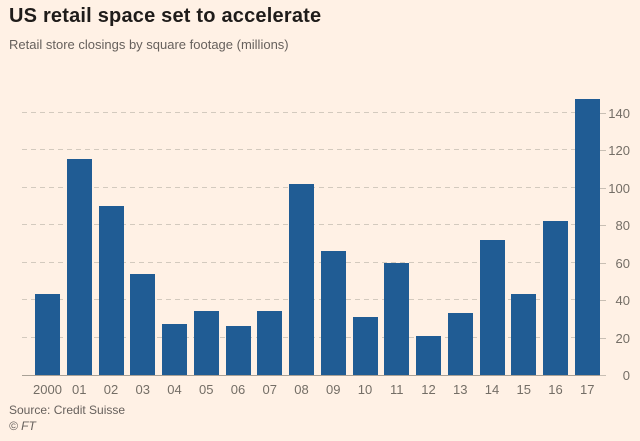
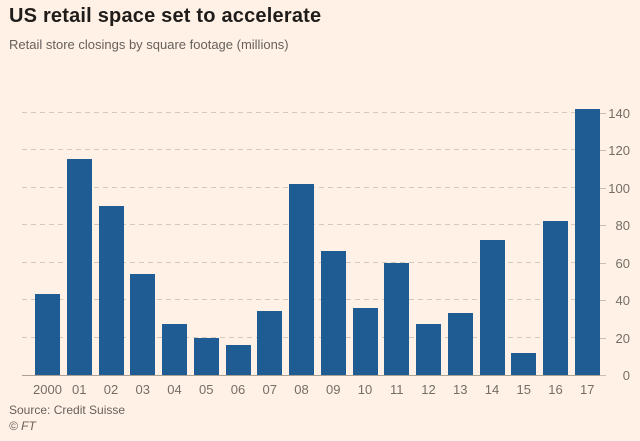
05: 34 -> 20
06: 26 -> 16
10: 31 -> 36
12: 21 -> 27
15: 43 -> 12
17: 147 -> 142
